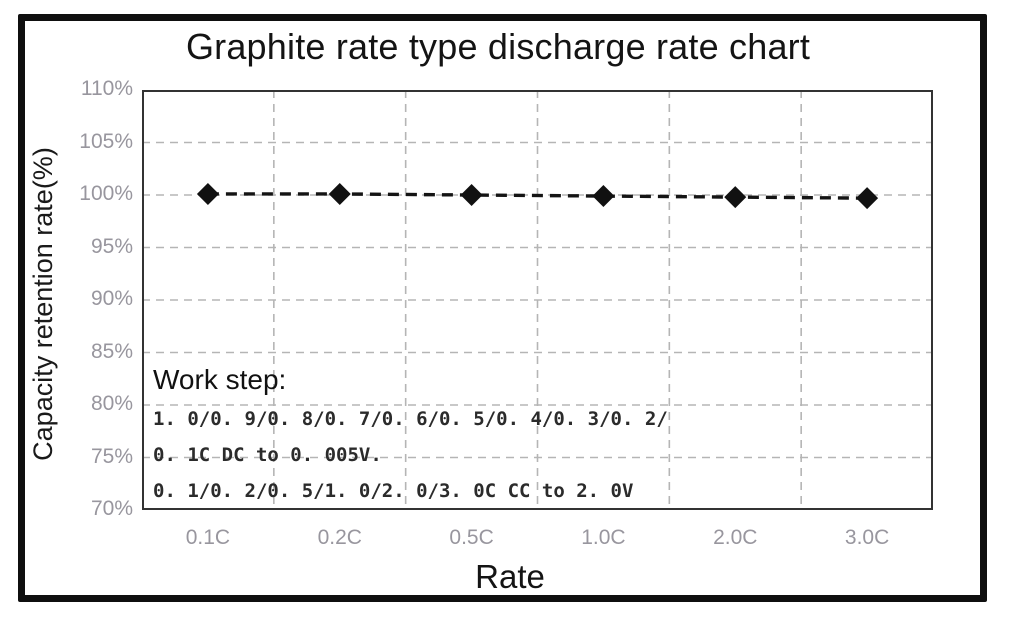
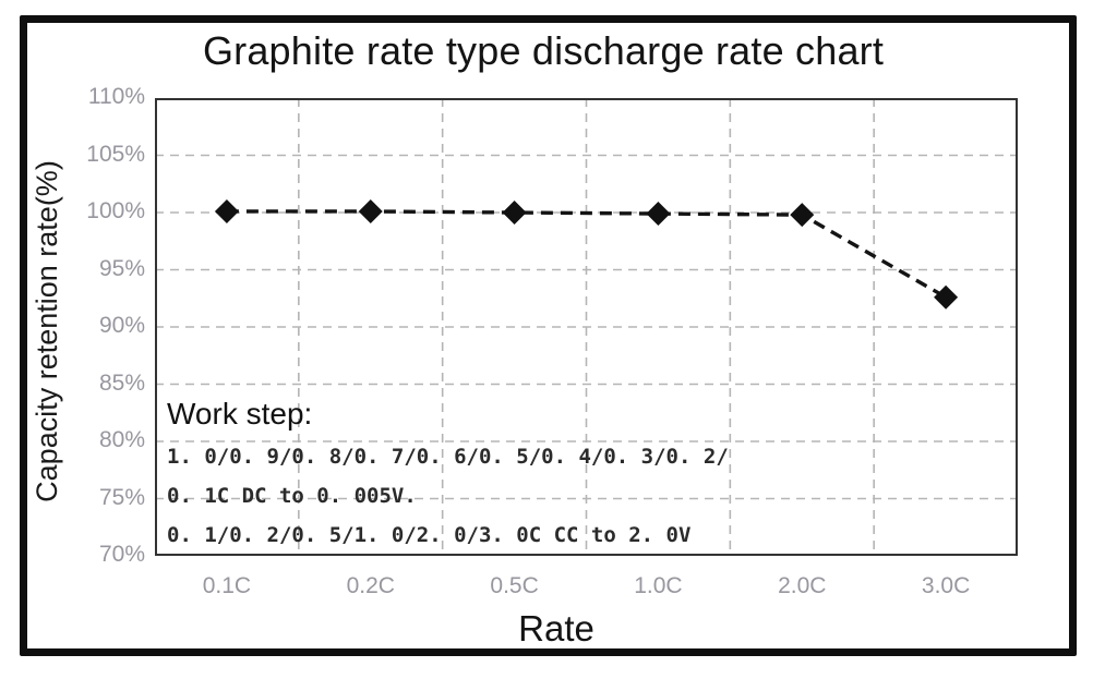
3.0C: 99.7% -> 92.6%
